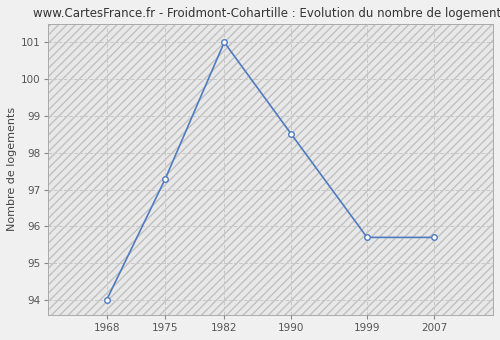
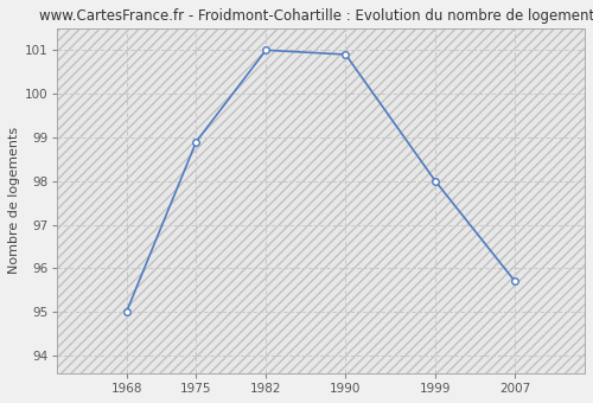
1968: 94.0 -> 95.0
1975: 97.3 -> 98.9
1990: 98.5 -> 100.9
1999: 95.7 -> 98.0
